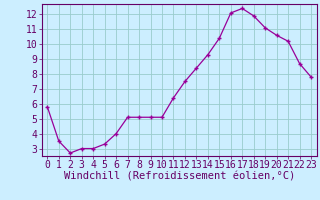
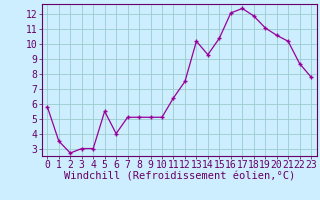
5: 3.3 -> 5.5
13: 8.4 -> 10.2
